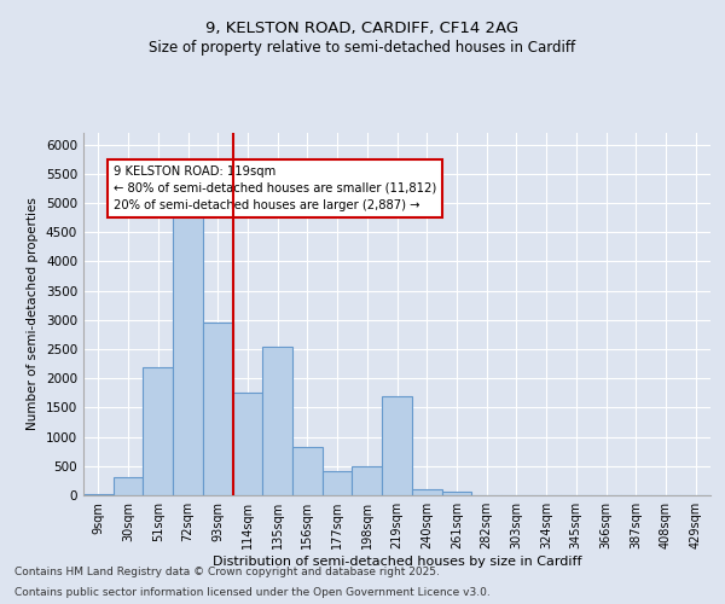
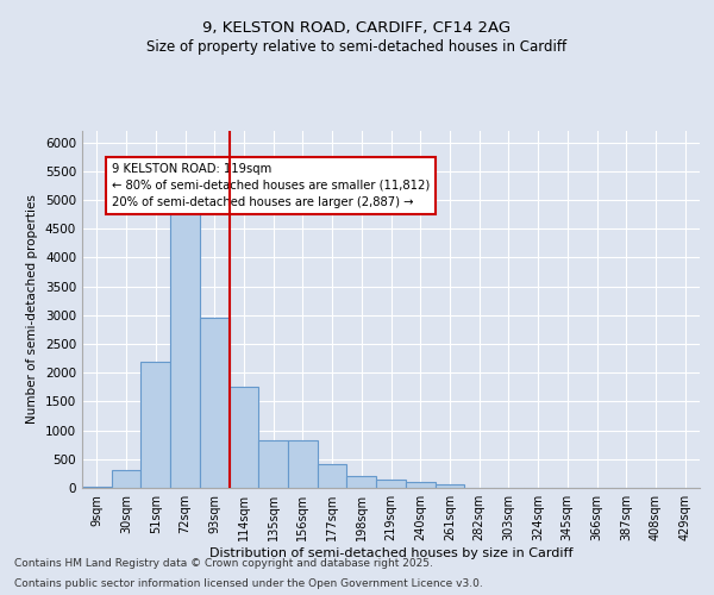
135sqm: 2550 -> 820
198sqm: 500 -> 200
219sqm: 1700 -> 150
